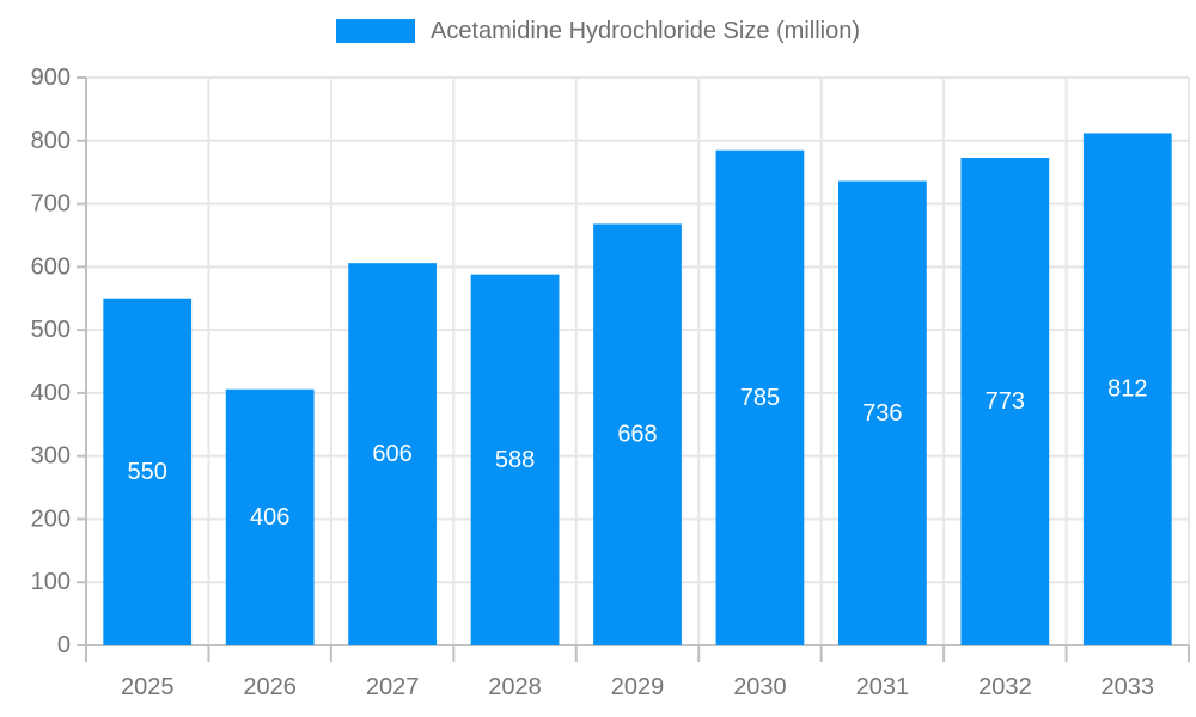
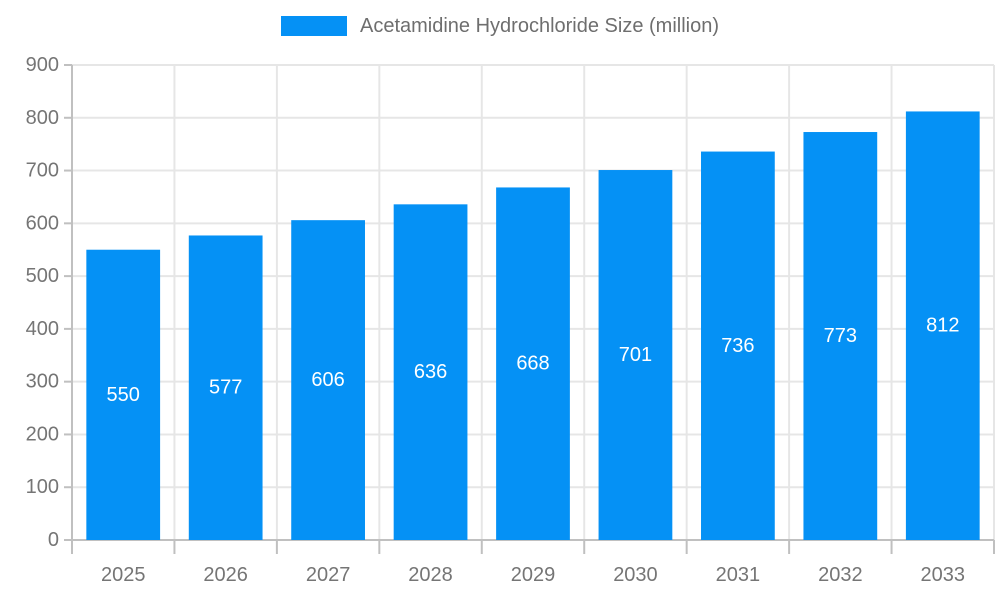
2026: 406 -> 577
2028: 588 -> 636
2030: 785 -> 701
